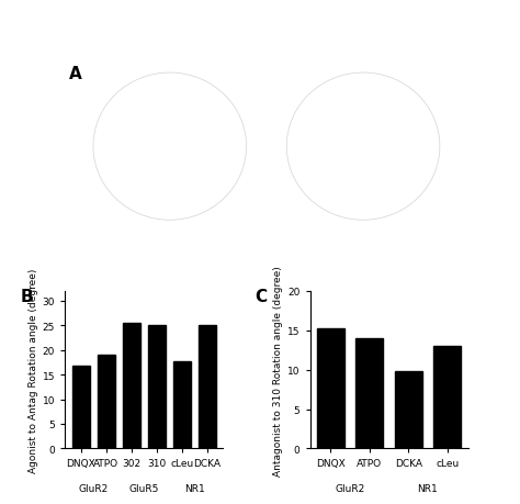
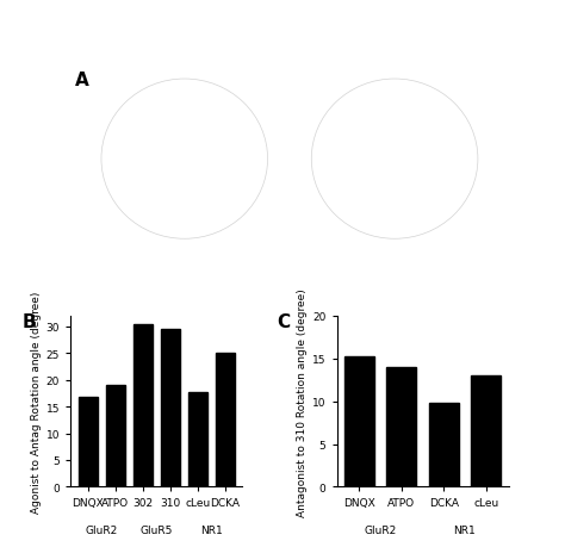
302: 25.5 -> 30.3
310: 25.0 -> 29.5
